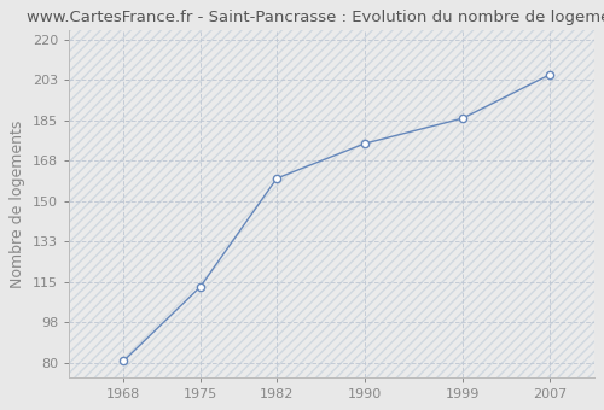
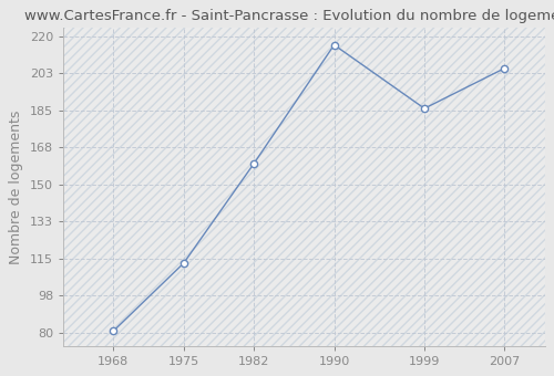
1990: 175 -> 216
